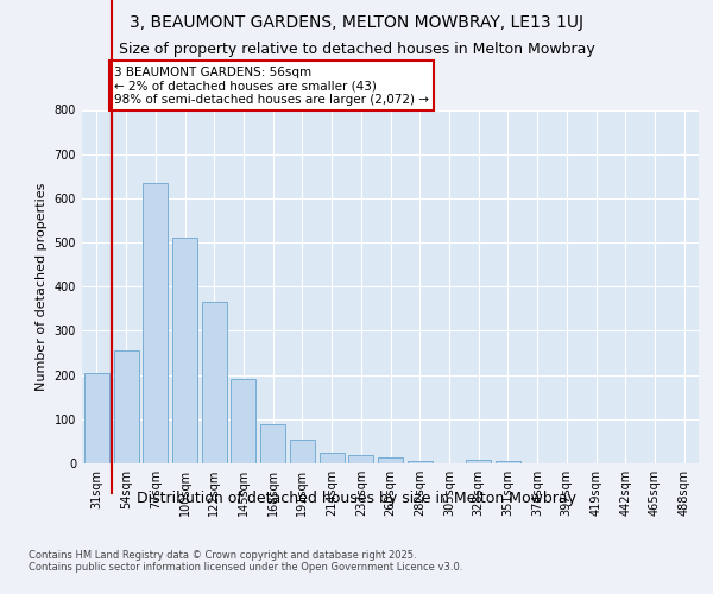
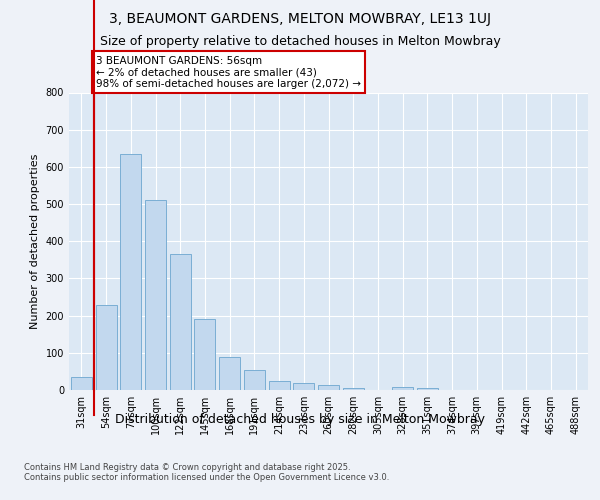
31sqm: 205 -> 35
54sqm: 255 -> 228
